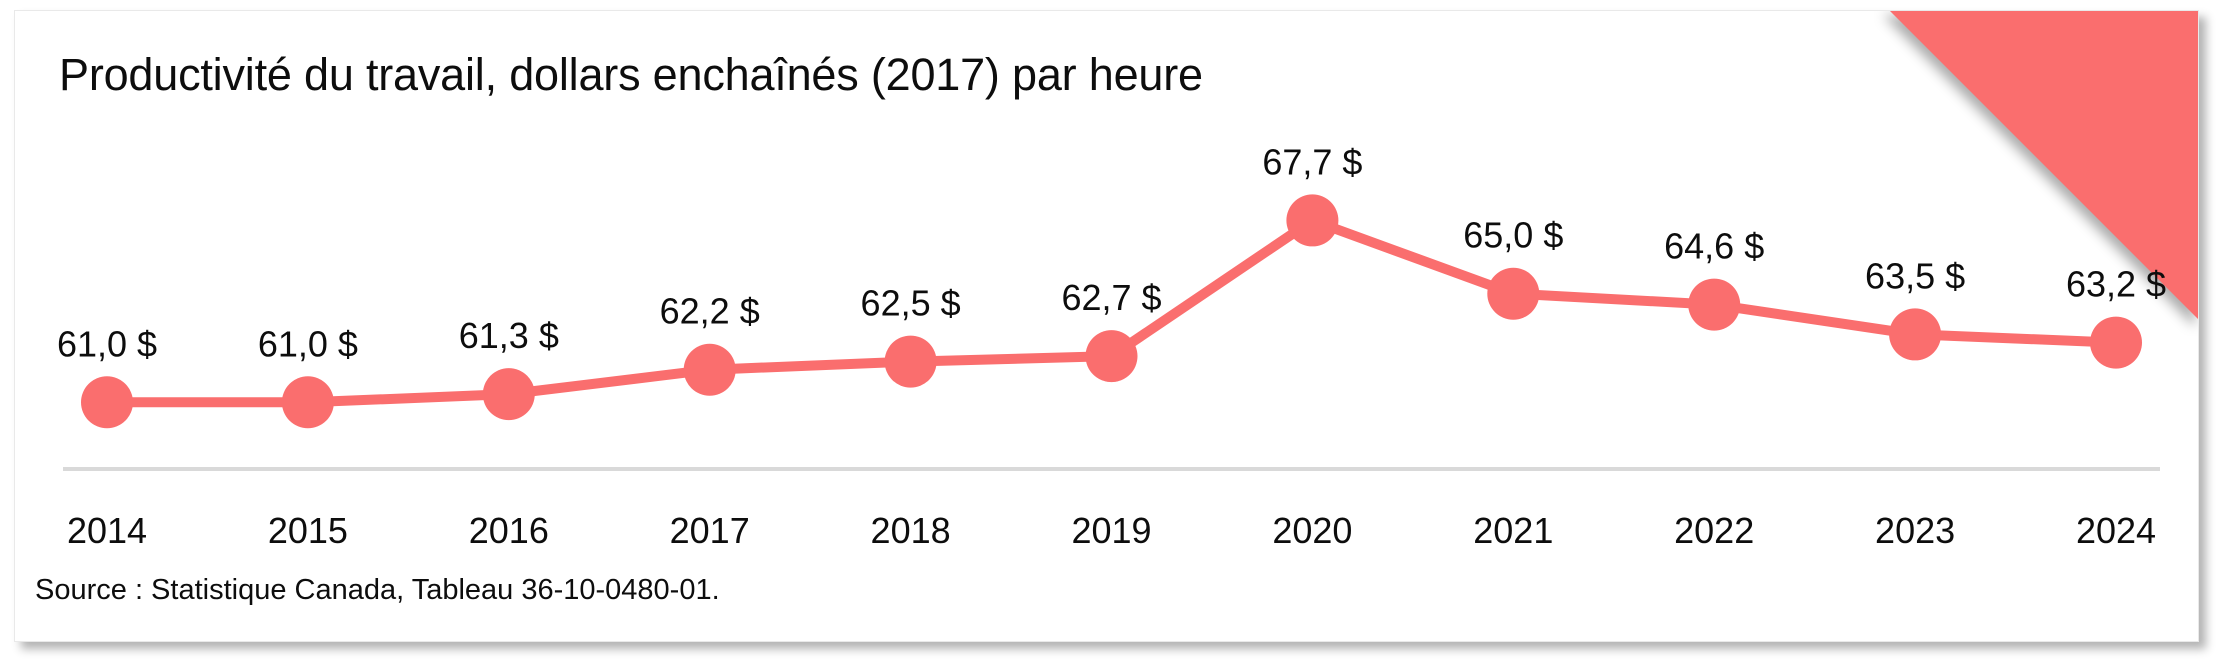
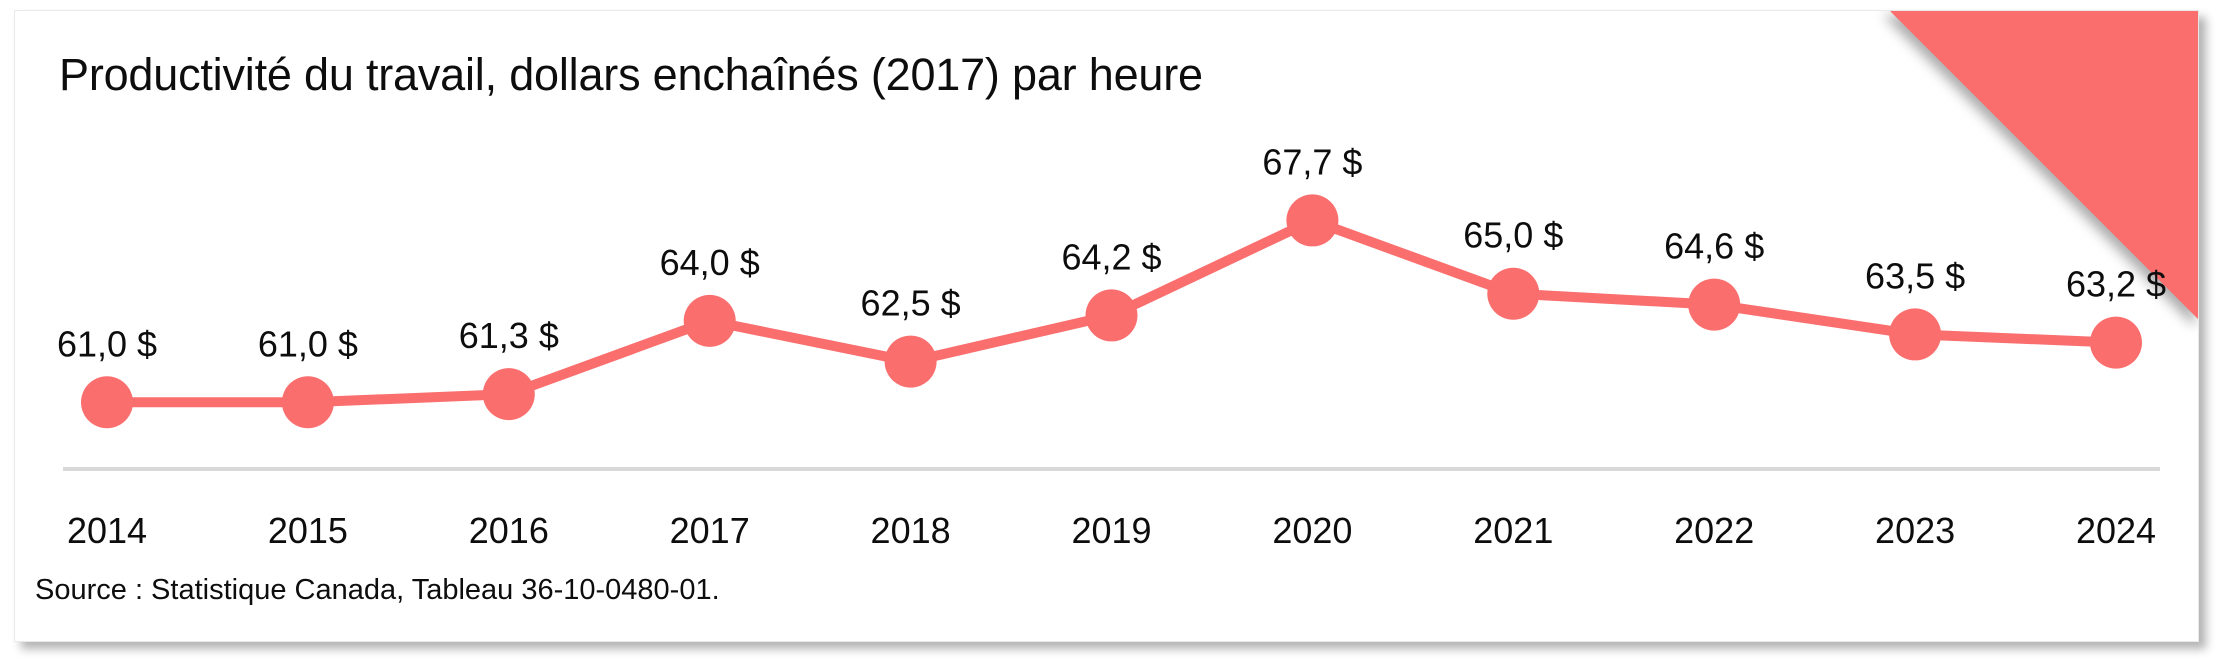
2017: 62,2 -> 64,0
2019: 62,7 -> 64,2
